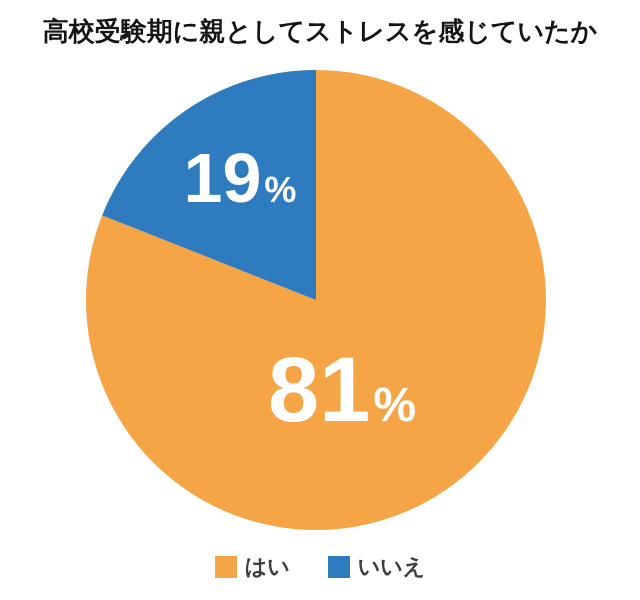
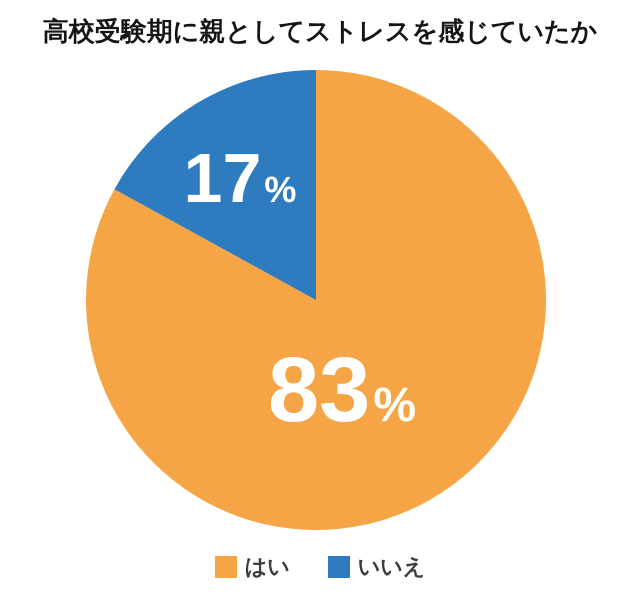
はい: 81 -> 83
いいえ: 19 -> 17
